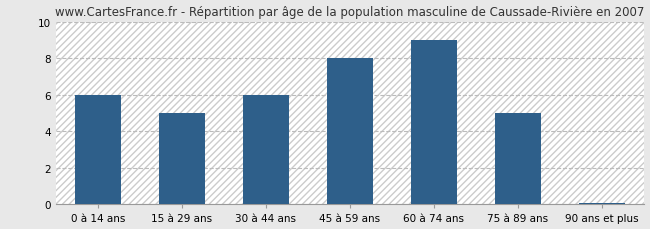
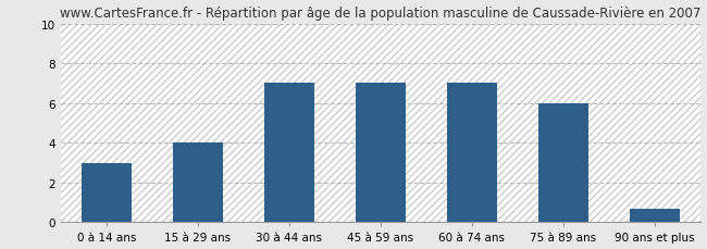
0 à 14 ans: 6.0 -> 3.0
15 à 29 ans: 5.0 -> 4.0
30 à 44 ans: 6.0 -> 7.0
45 à 59 ans: 8.0 -> 7.0
60 à 74 ans: 9.0 -> 7.0
75 à 89 ans: 5.0 -> 6.0
90 ans et plus: 0.1 -> 0.7
